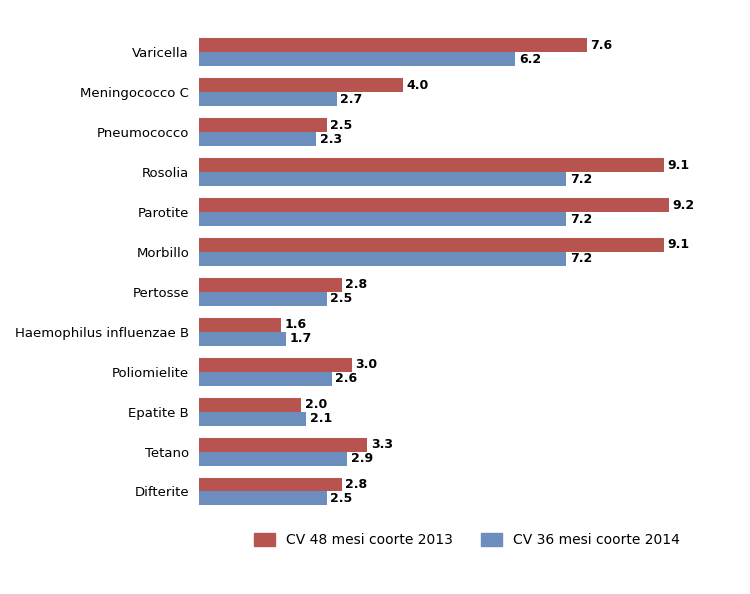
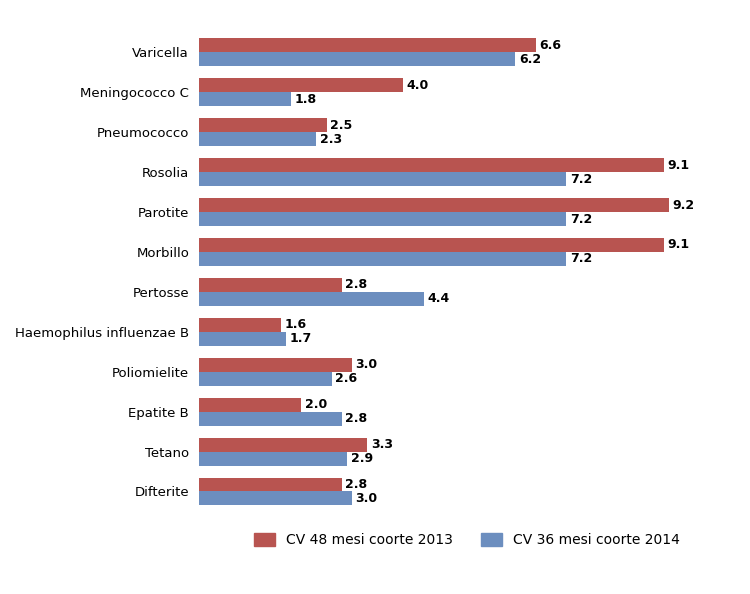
CV 48 mesi coorte 2013/Varicella: 7.6 -> 6.6
CV 36 mesi coorte 2014/Meningococco C: 2.7 -> 1.8
CV 36 mesi coorte 2014/Pertosse: 2.5 -> 4.4
CV 36 mesi coorte 2014/Epatite B: 2.1 -> 2.8
CV 36 mesi coorte 2014/Difterite: 2.5 -> 3.0
